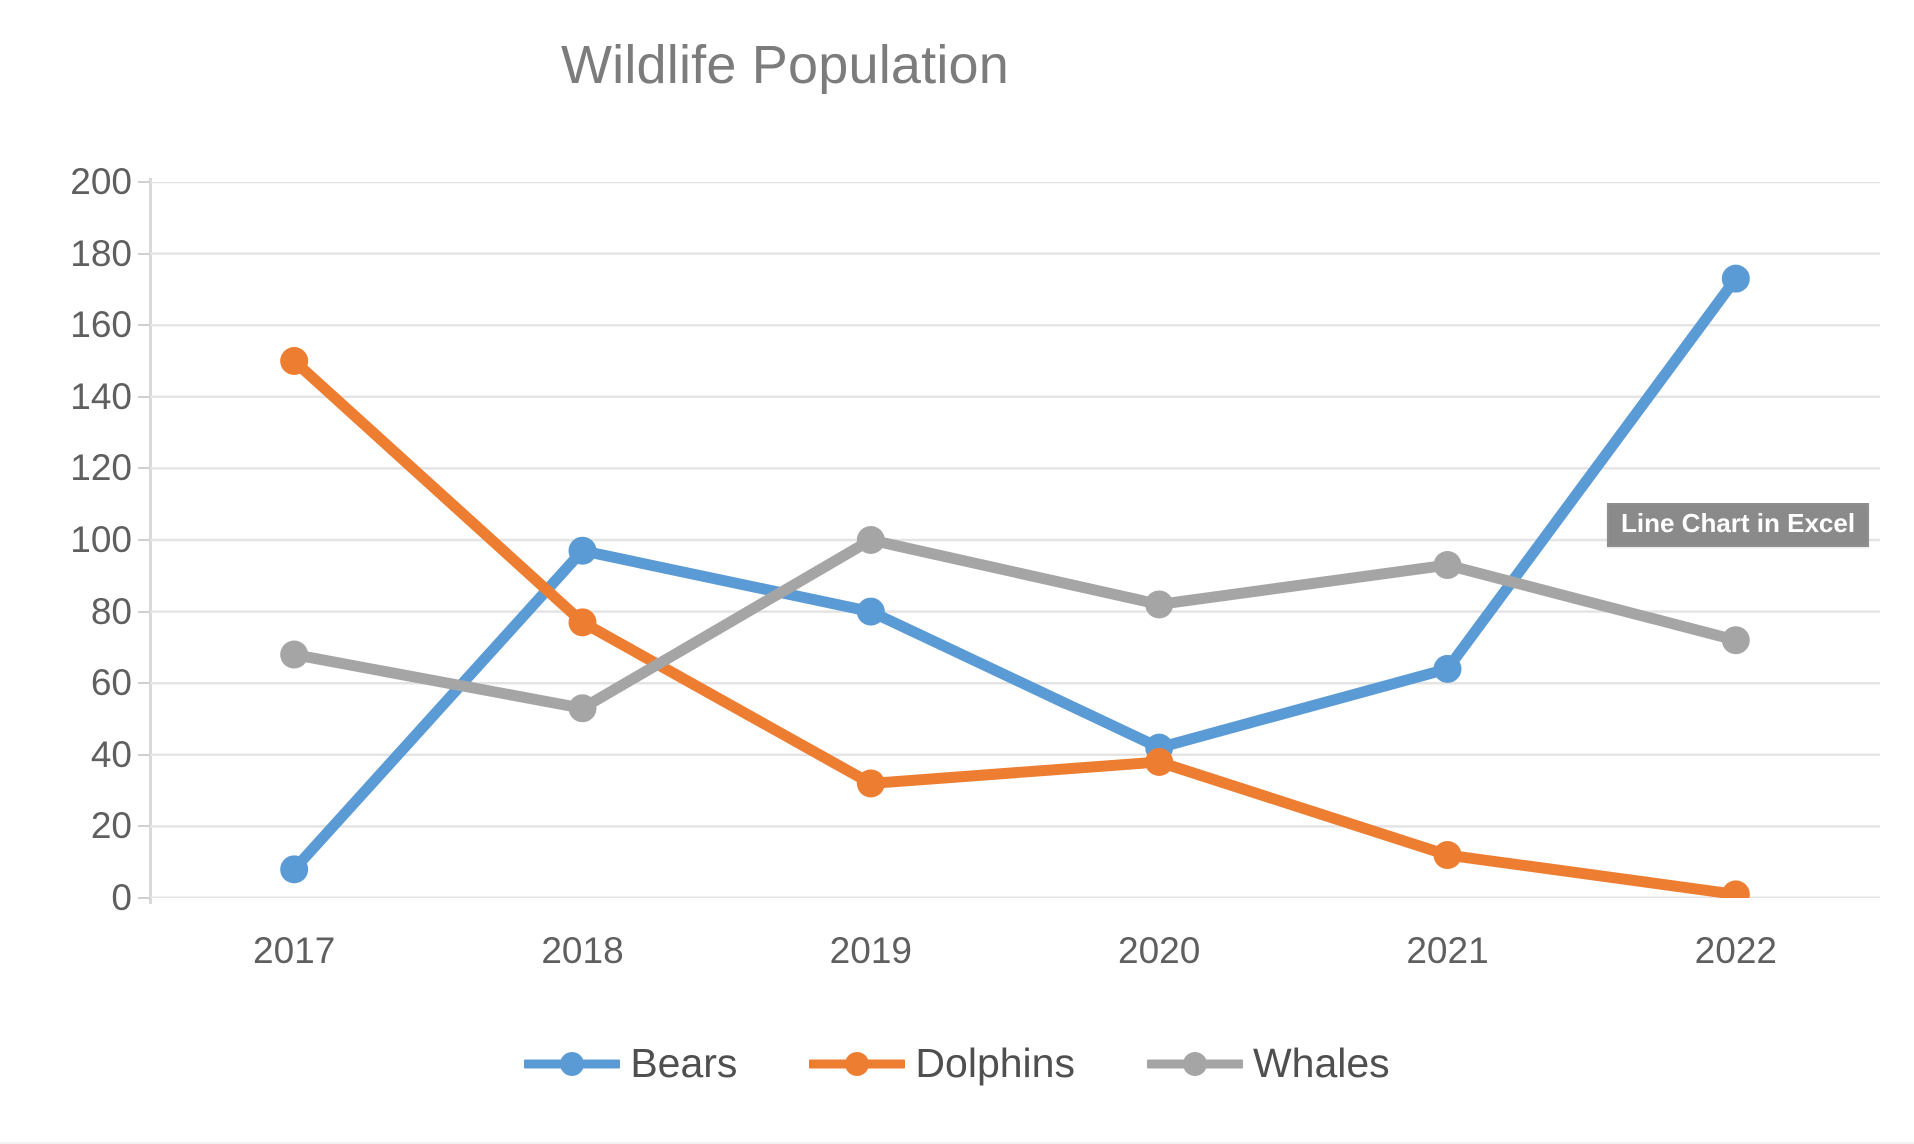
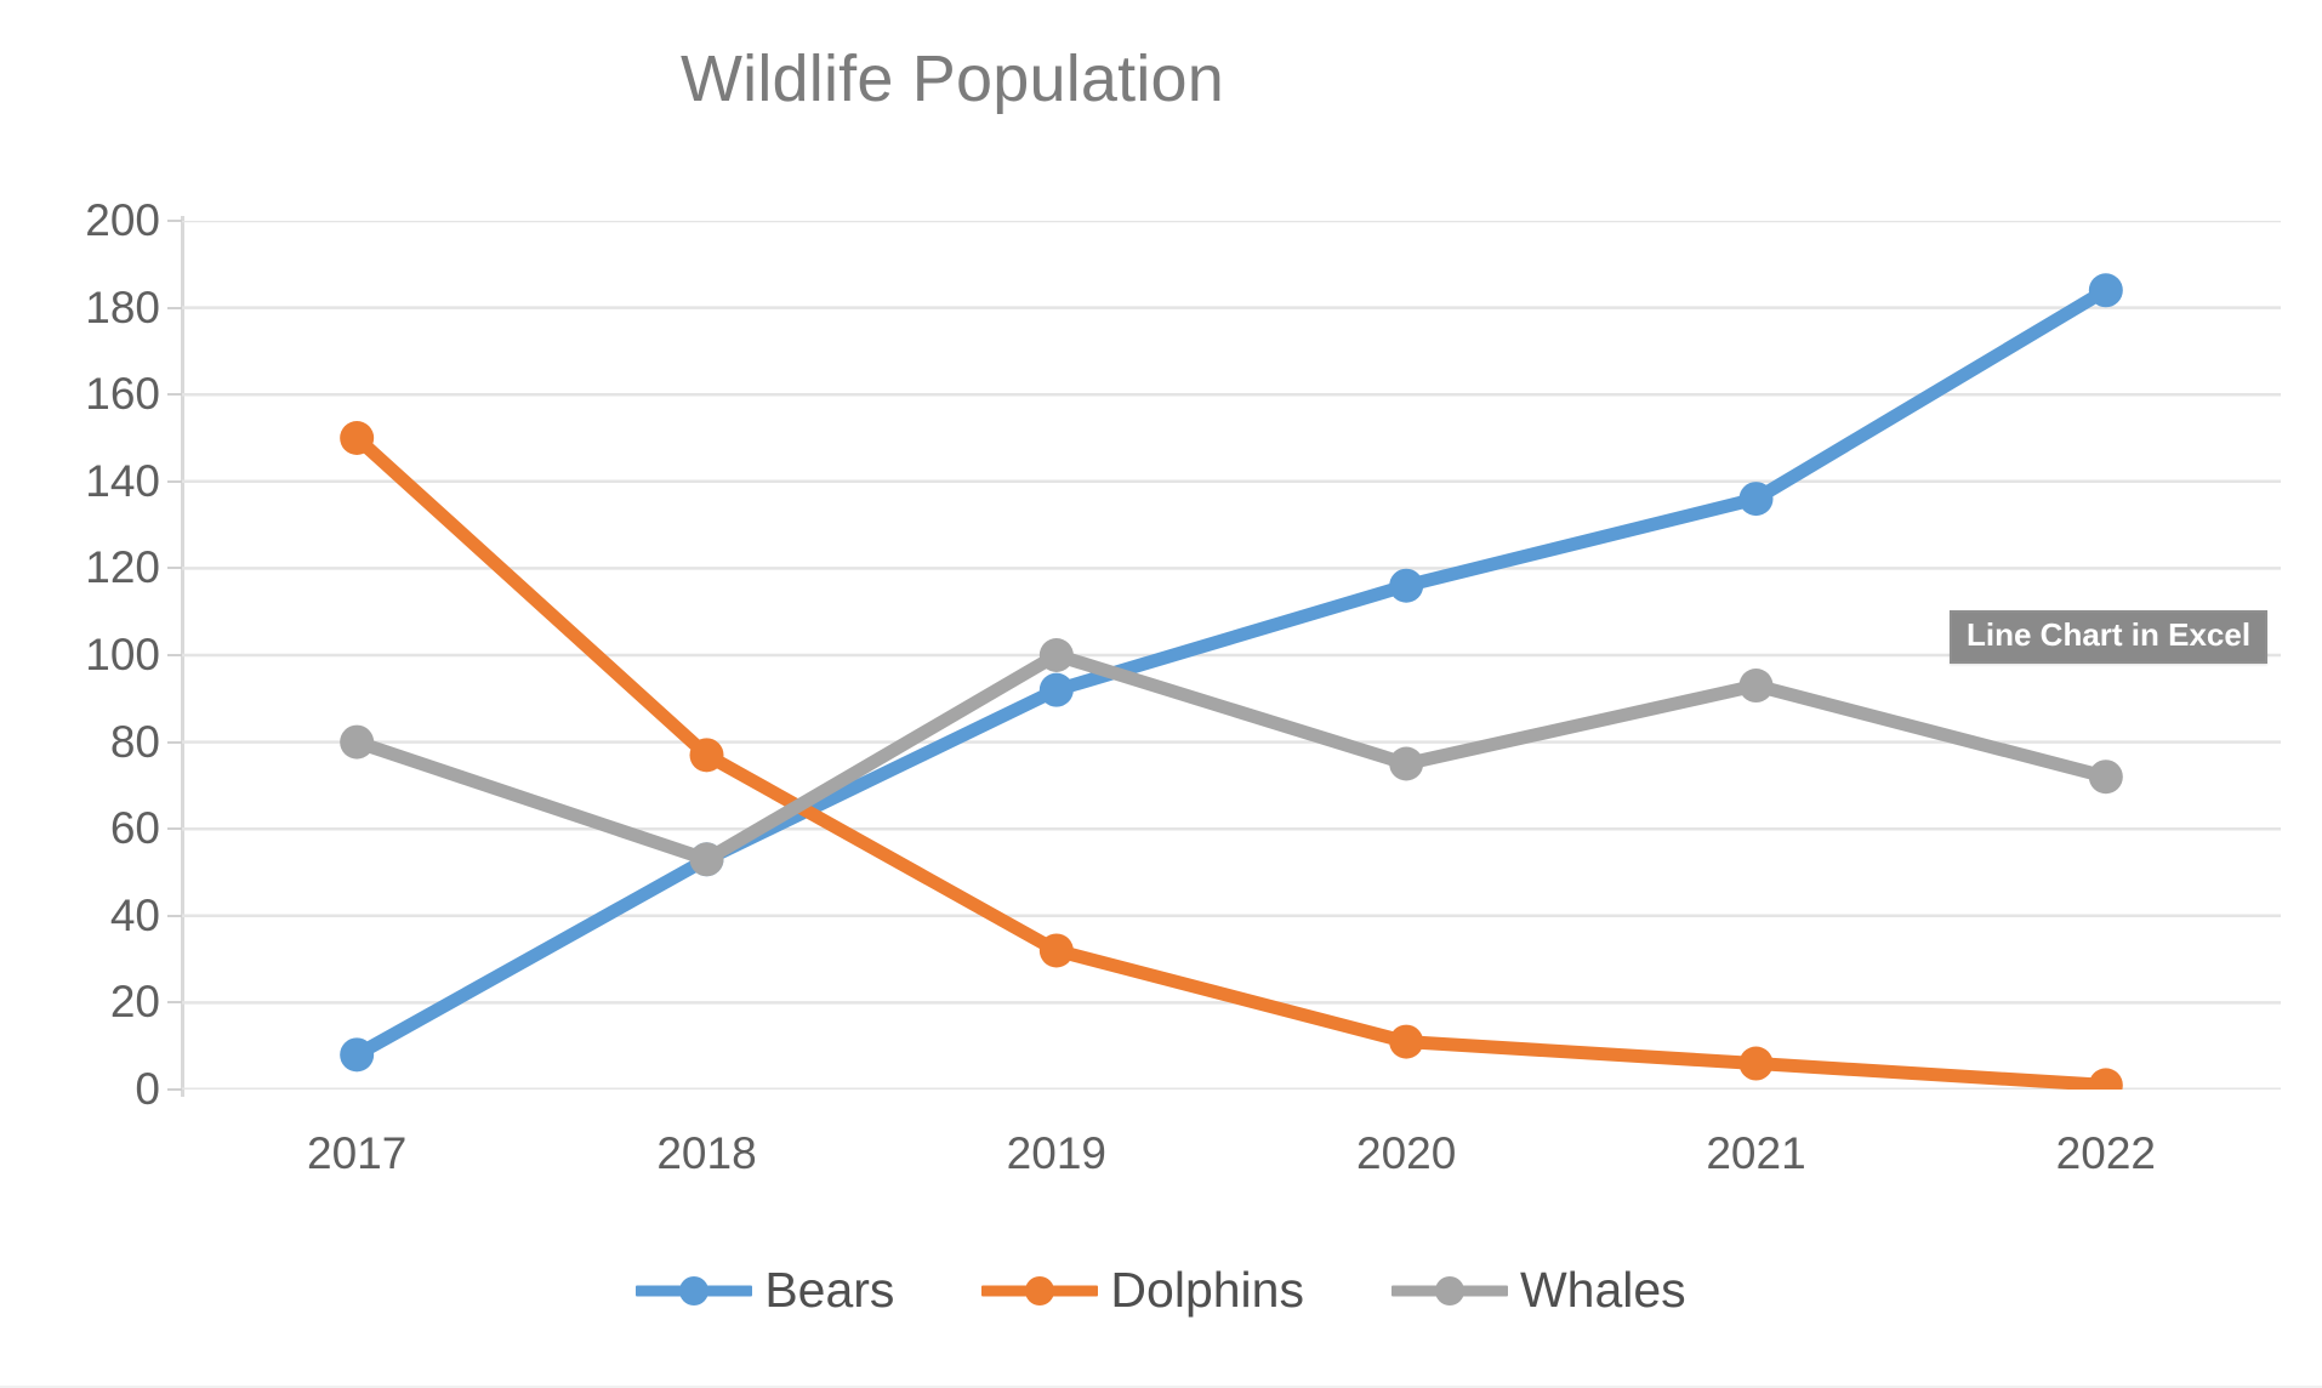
Whales/2017: 68 -> 80
Bears/2018: 97 -> 53
Bears/2019: 80 -> 92
Bears/2020: 42 -> 116
Dolphins/2020: 38 -> 11
Whales/2020: 82 -> 75
Bears/2021: 64 -> 136
Dolphins/2021: 12 -> 6
Bears/2022: 173 -> 184
